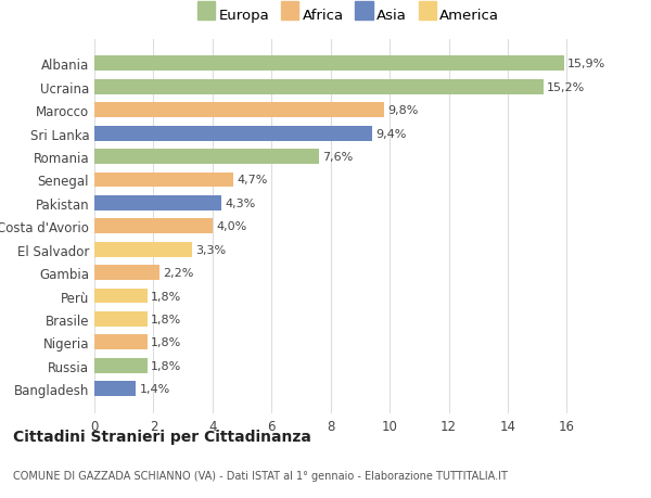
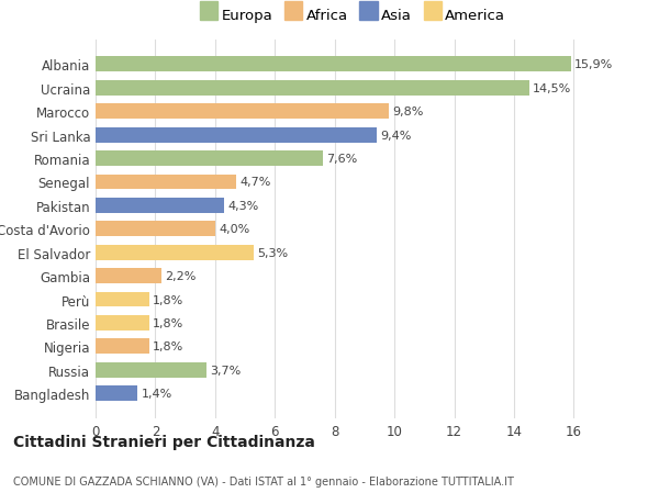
Ucraina: 15,2% -> 14,5%
El Salvador: 3,3% -> 5,3%
Russia: 1,8% -> 3,7%
